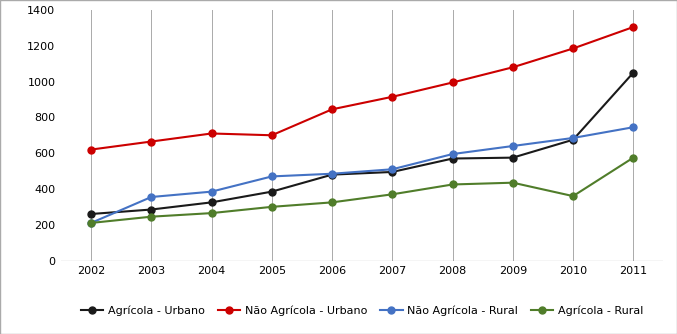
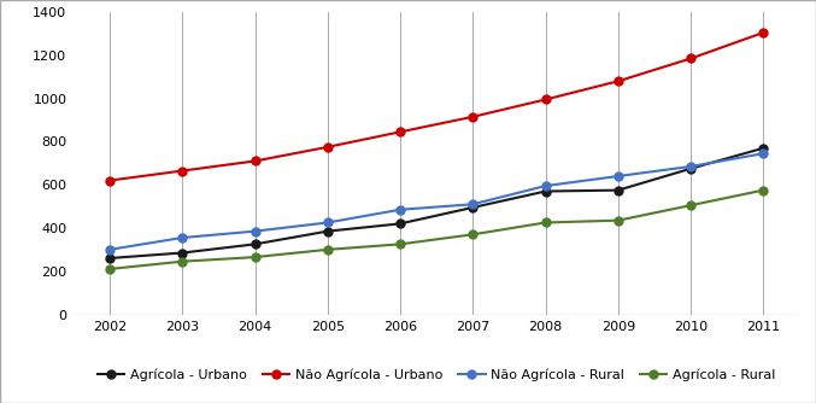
Não Agrícola - Rural/2002: 210 -> 300
Não Agrícola - Urbano/2005: 700 -> 780
Não Agrícola - Rural/2005: 470 -> 420
Agrícola - Urbano/2006: 480 -> 420
Agrícola - Rural/2010: 360 -> 500
Agrícola - Urbano/2011: 1050 -> 770
